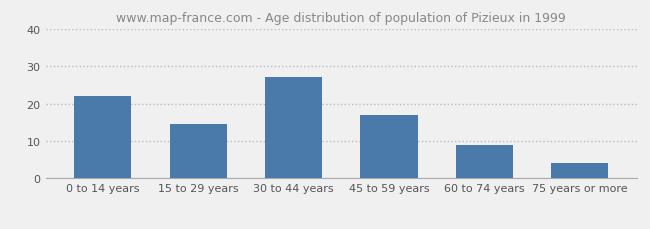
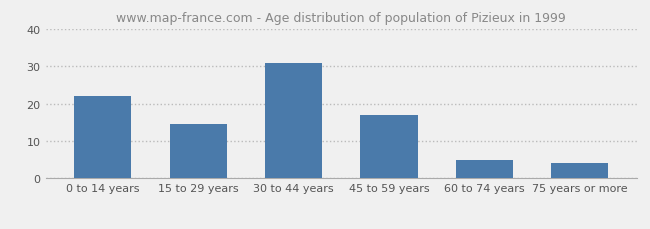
30 to 44 years: 27.0 -> 31.0
60 to 74 years: 9.0 -> 5.0
